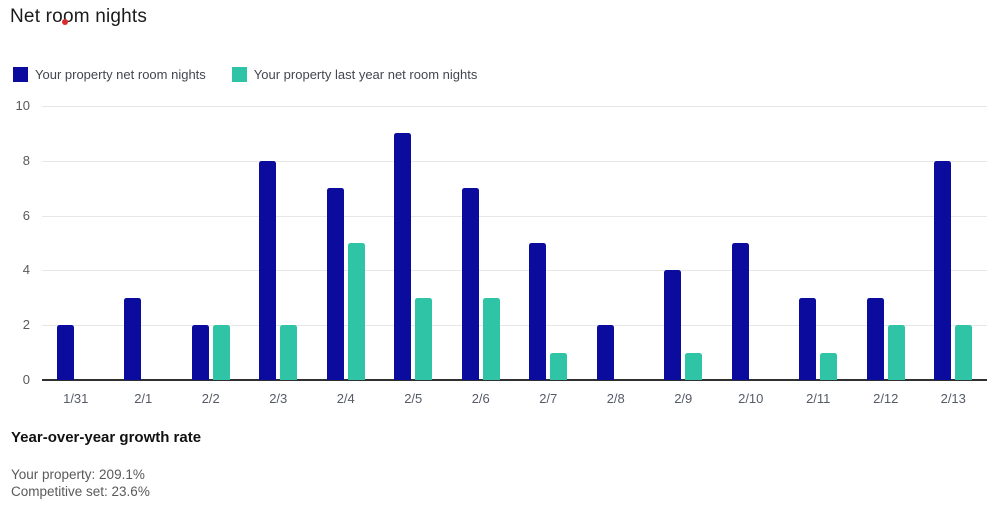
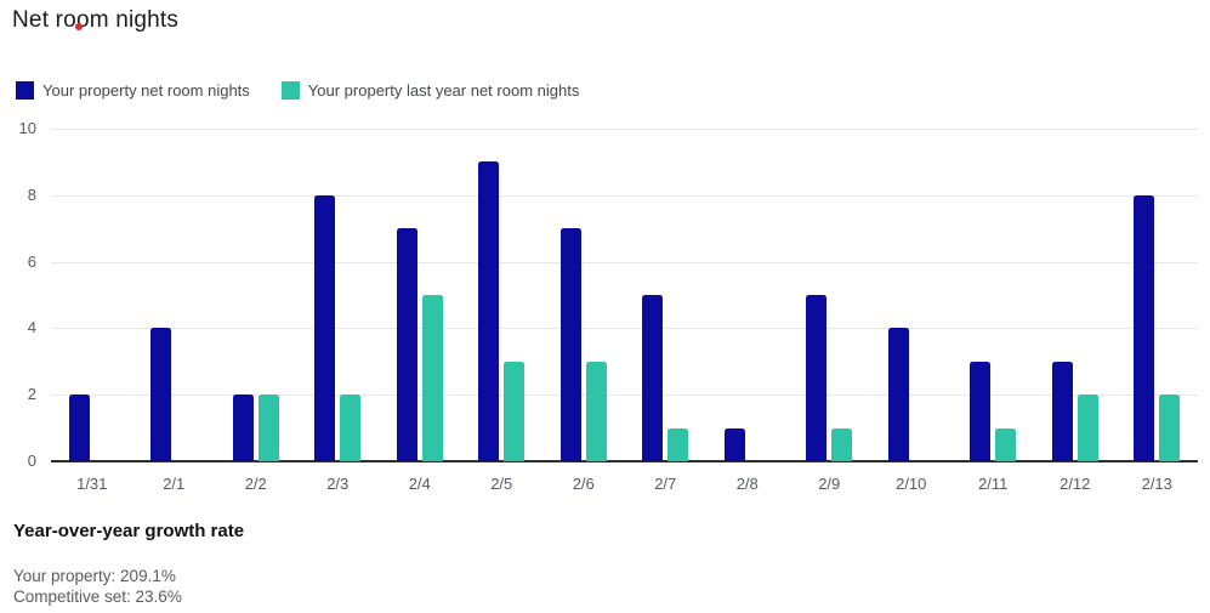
Your property net room nights/2/1: 3 -> 4
Your property net room nights/2/8: 2 -> 1
Your property net room nights/2/9: 4 -> 5
Your property net room nights/2/10: 5 -> 4
